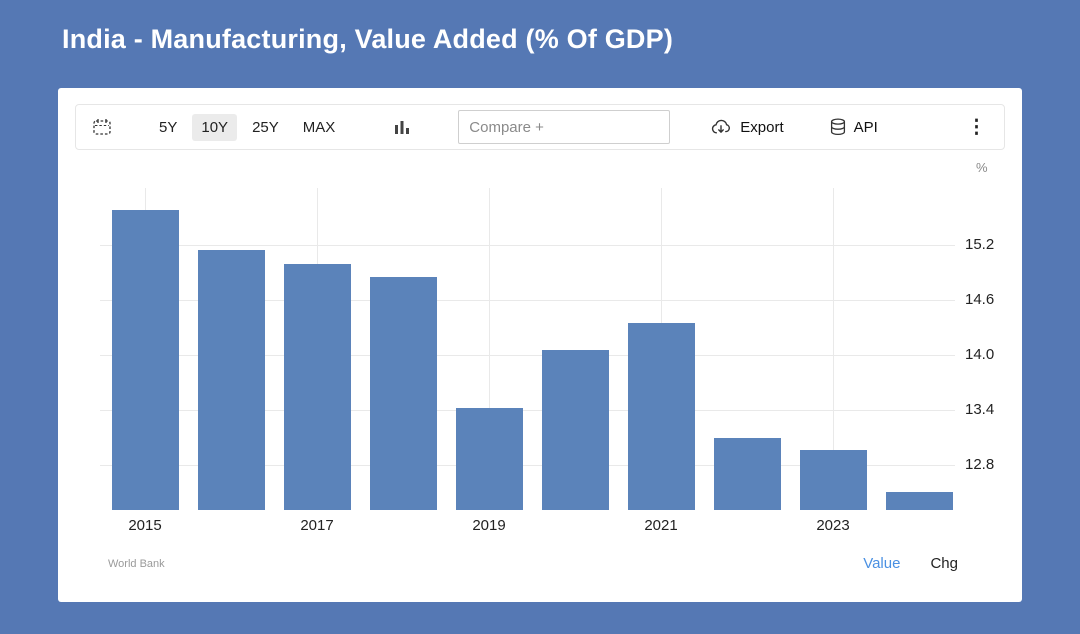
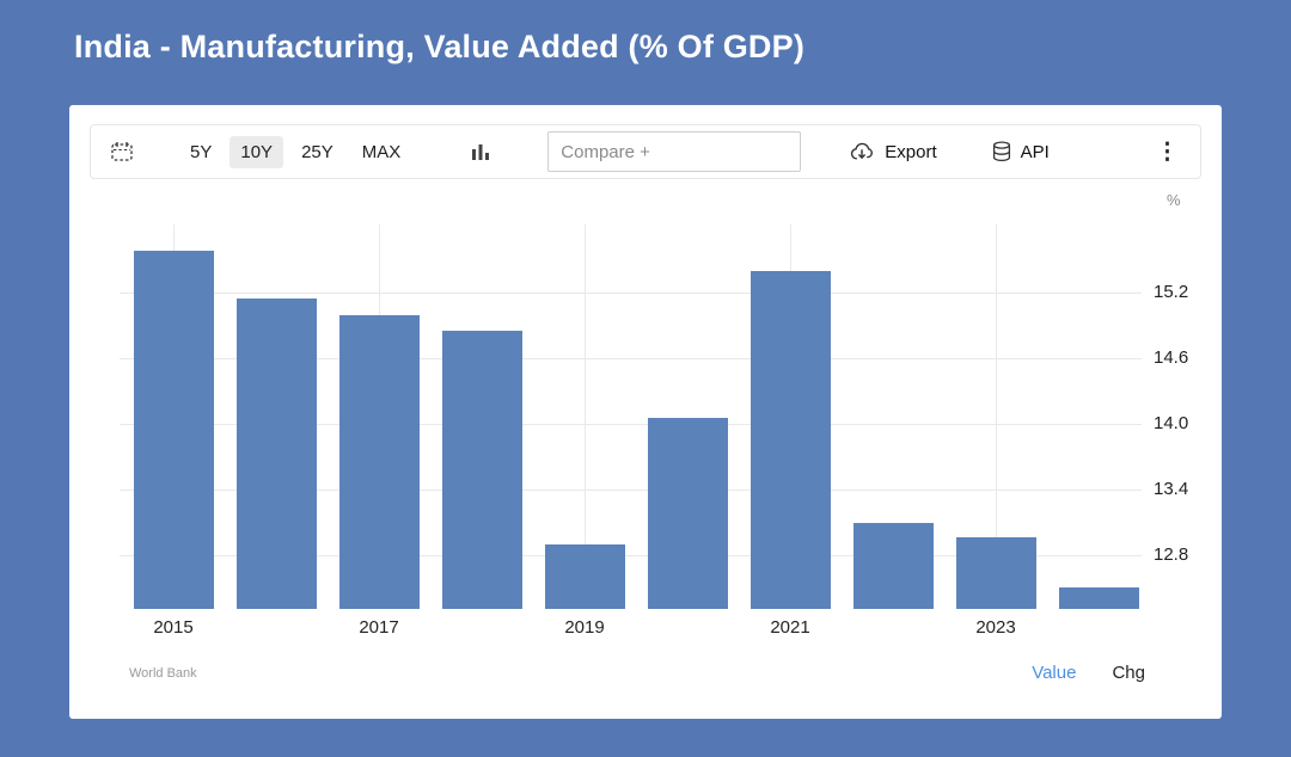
2019: 13.4 -> 12.9
2021: 14.3 -> 15.4
